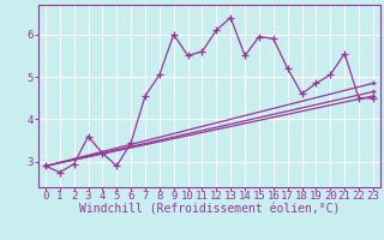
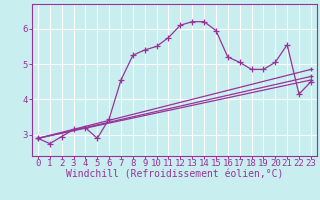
3: 3.60 -> 3.15
8: 5.05 -> 5.25
9: 6.00 -> 5.40
11: 5.60 -> 5.75
13: 6.40 -> 6.20
14: 5.50 -> 6.20
16: 5.90 -> 5.20
17: 5.20 -> 5.05
18: 4.60 -> 4.85
22: 4.50 -> 4.15
